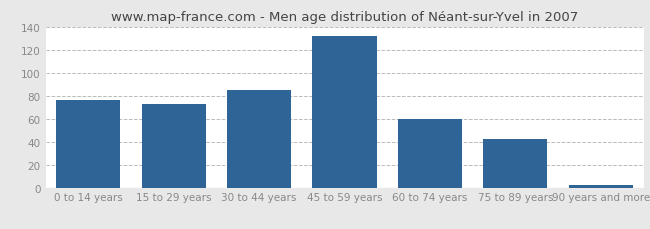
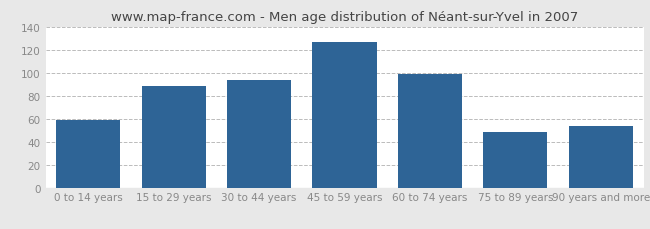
0 to 14 years: 76 -> 59
15 to 29 years: 73 -> 88
30 to 44 years: 85 -> 94
45 to 59 years: 132 -> 127
60 to 74 years: 60 -> 99
75 to 89 years: 42 -> 48
90 years and more: 2 -> 54
